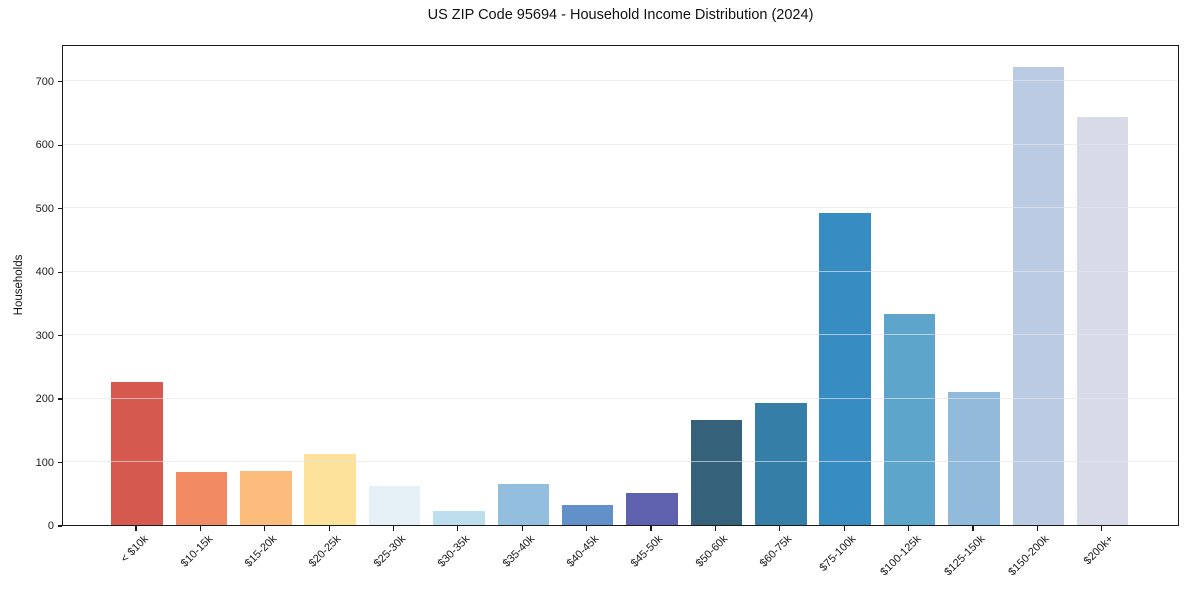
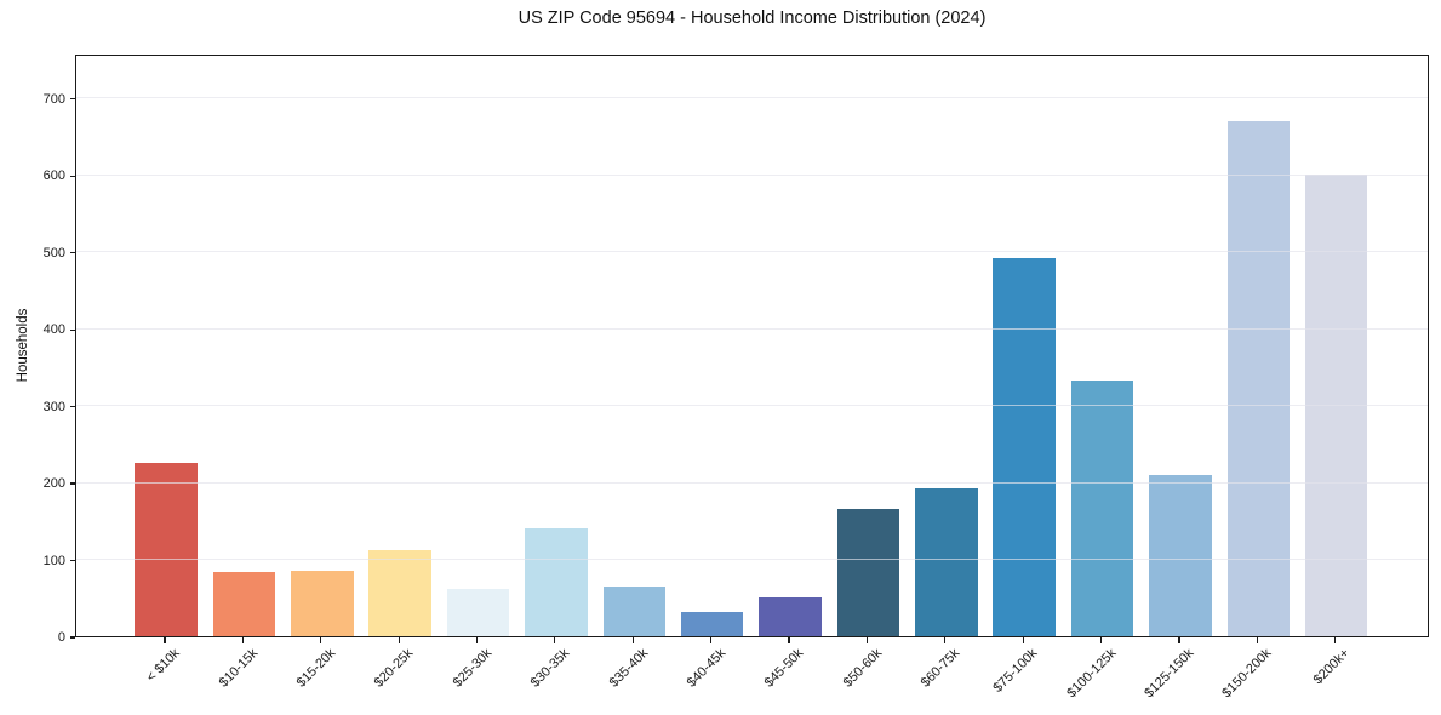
$30-35k: 20 -> 140
$150-200k: 720 -> 670
$200k+: 640 -> 600
